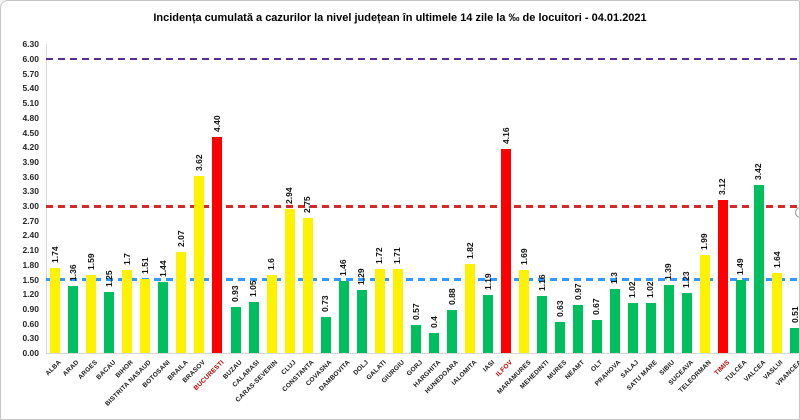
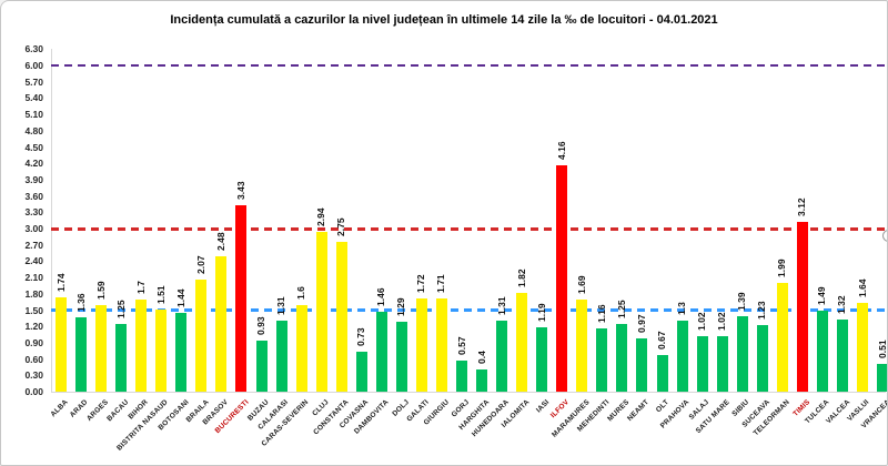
BRASOV: 3.62 -> 2.48
BUCURESTI: 4.40 -> 3.43
CALARASI: 1.05 -> 1.31
HUNEDOARA: 0.88 -> 1.31
MURES: 0.63 -> 1.25
VALCEA: 3.42 -> 1.32
